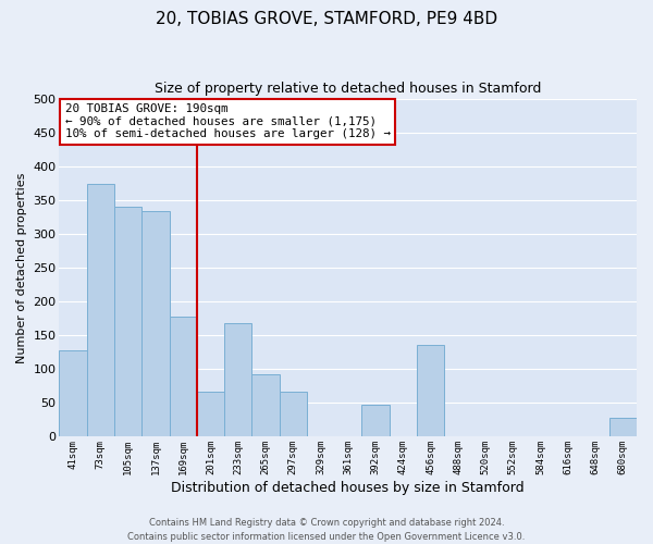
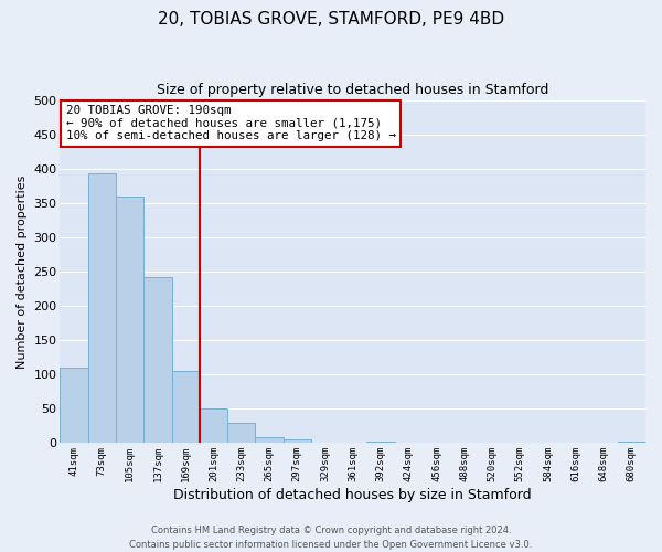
41sqm: 128 -> 110
73sqm: 374 -> 393
105sqm: 340 -> 360
137sqm: 334 -> 242
169sqm: 178 -> 105
201sqm: 66 -> 50
233sqm: 168 -> 30
265sqm: 92 -> 8
297sqm: 66 -> 5
392sqm: 48 -> 2
456sqm: 136 -> 1
680sqm: 28 -> 2
